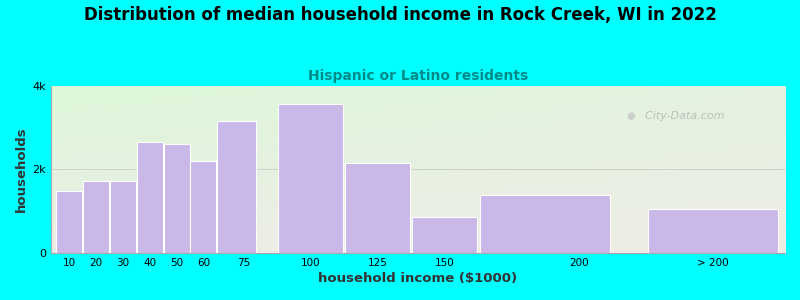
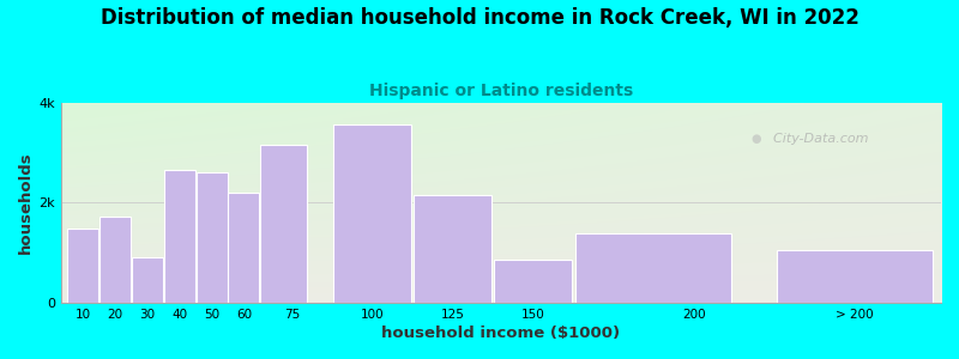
30: 1.72k -> 0.90k
